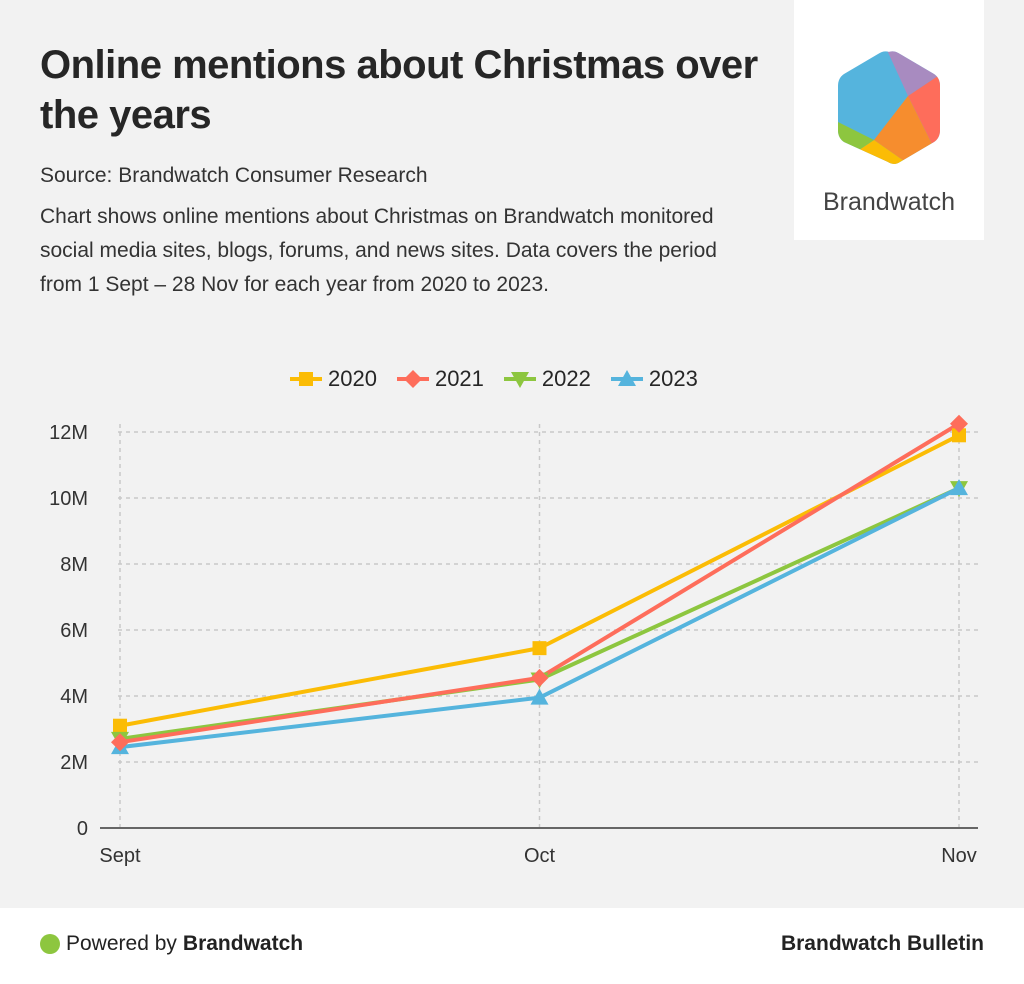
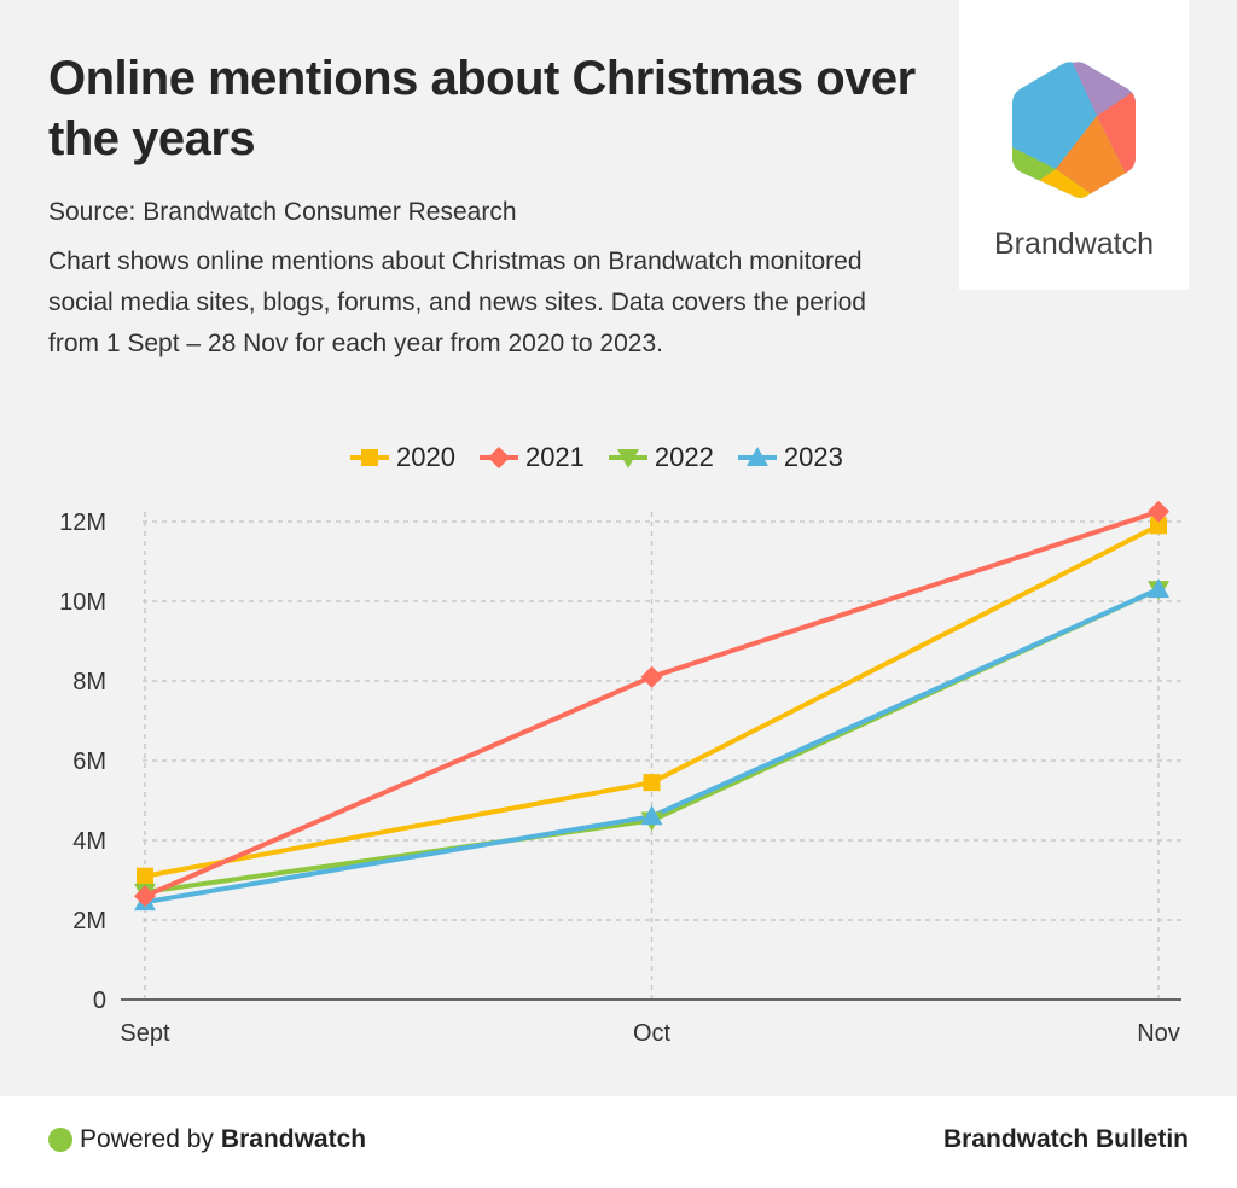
2021/Oct: 4.6M -> 8.1M
2023/Oct: 4.0M -> 4.6M
